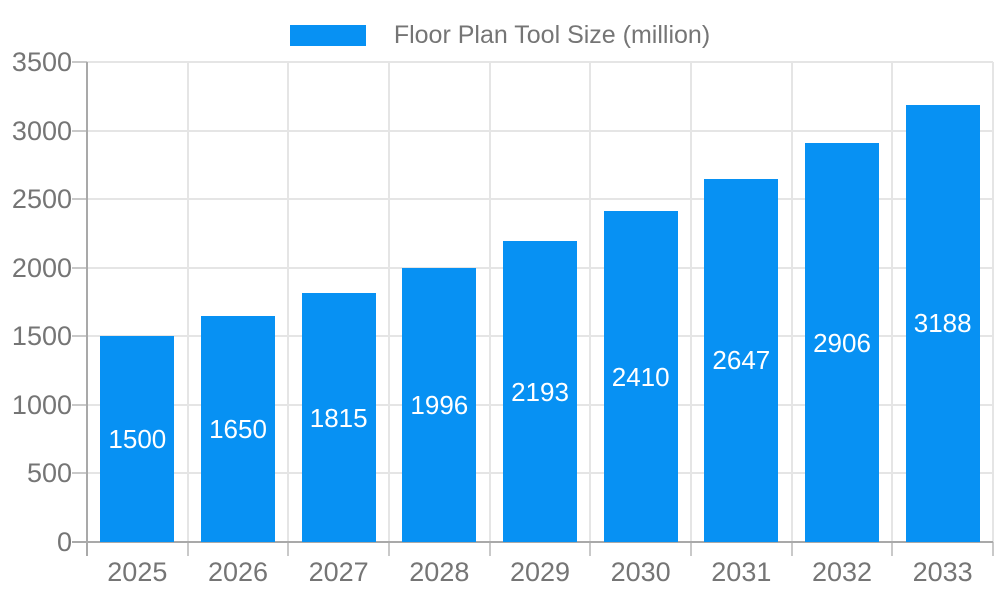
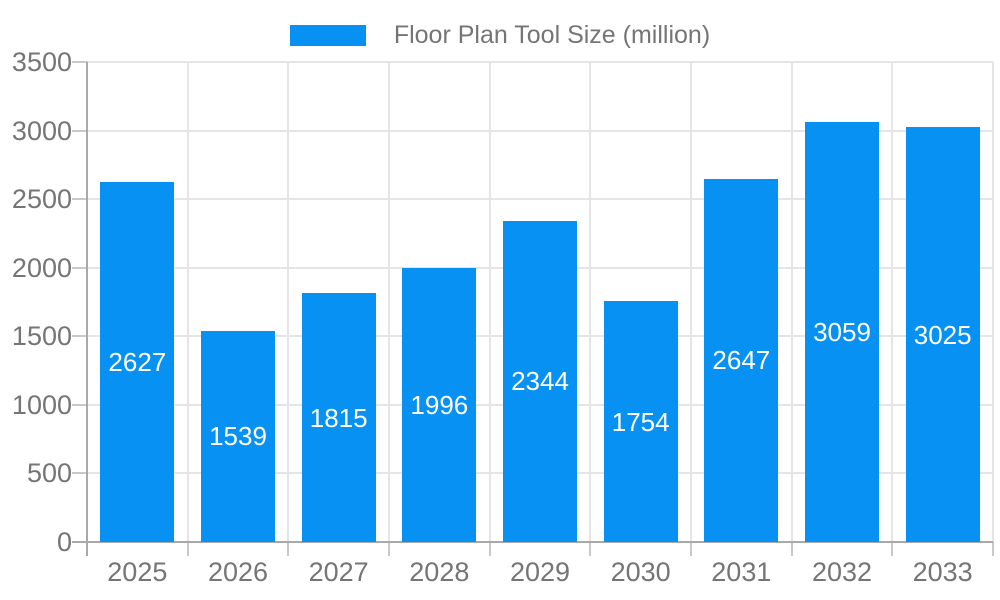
2025: 1500 -> 2627
2026: 1650 -> 1539
2029: 2193 -> 2344
2030: 2410 -> 1754
2032: 2906 -> 3059
2033: 3188 -> 3025
